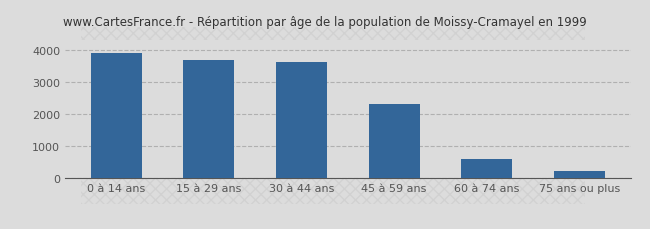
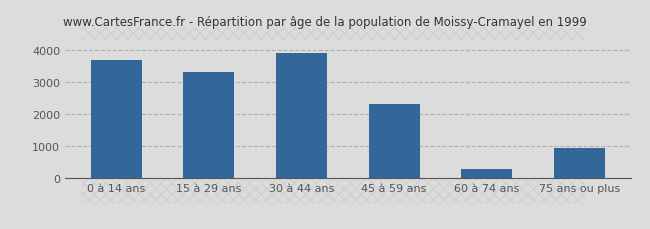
0 à 14 ans: 3900 -> 3700
15 à 29 ans: 3700 -> 3300
30 à 44 ans: 3620 -> 3900
60 à 74 ans: 620 -> 300
75 ans ou plus: 230 -> 950
